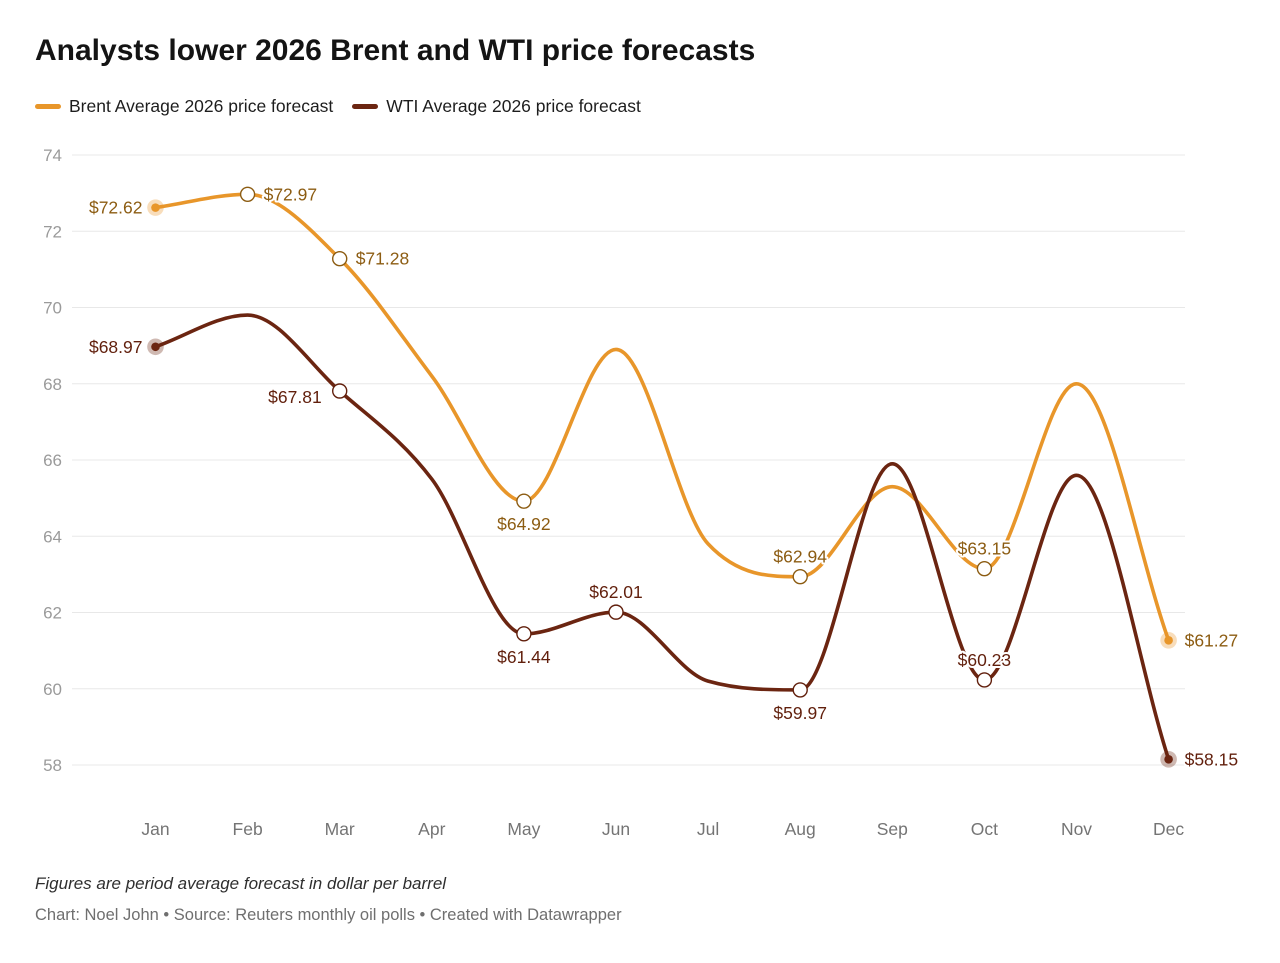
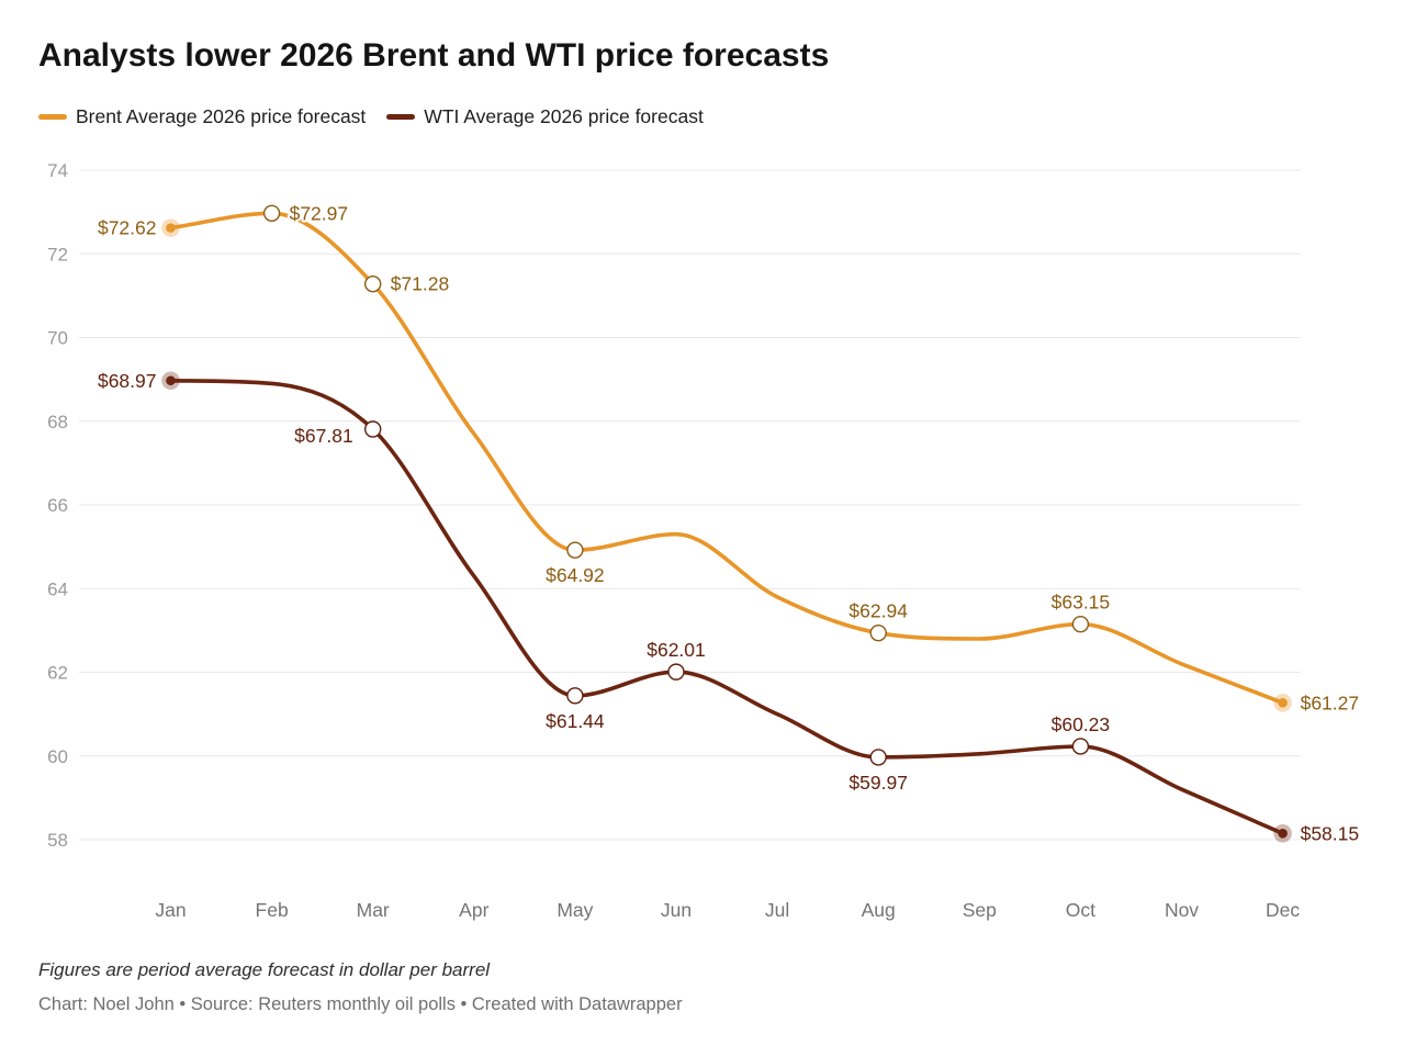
WTI Average 2026 price forecast/Feb: 69.8 -> 68.9
Brent Average 2026 price forecast/Apr: 68.2 -> 67.7
WTI Average 2026 price forecast/Apr: 65.5 -> 64.3
Brent Average 2026 price forecast/Jun: 68.9 -> 65.3
WTI Average 2026 price forecast/Jul: 60.2 -> 61.0
Brent Average 2026 price forecast/Sep: 65.3 -> 62.8
WTI Average 2026 price forecast/Sep: 65.9 -> 60.0
Brent Average 2026 price forecast/Nov: 68.0 -> 62.2
WTI Average 2026 price forecast/Nov: 65.6 -> 59.2
